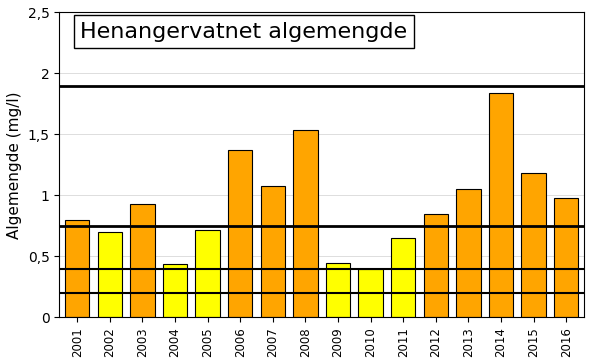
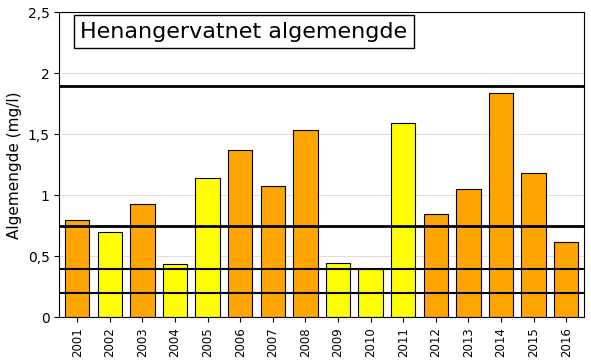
2005: 0,72 -> 1,14
2011: 0,65 -> 1,59
2016: 0,98 -> 0,62
